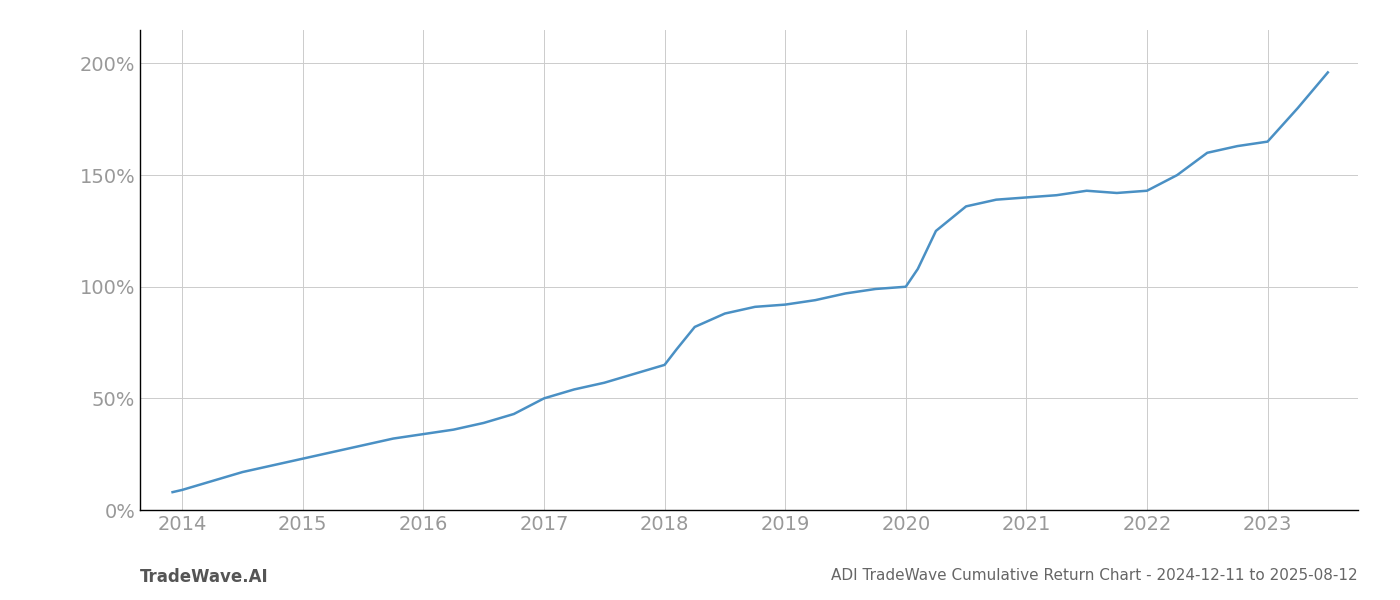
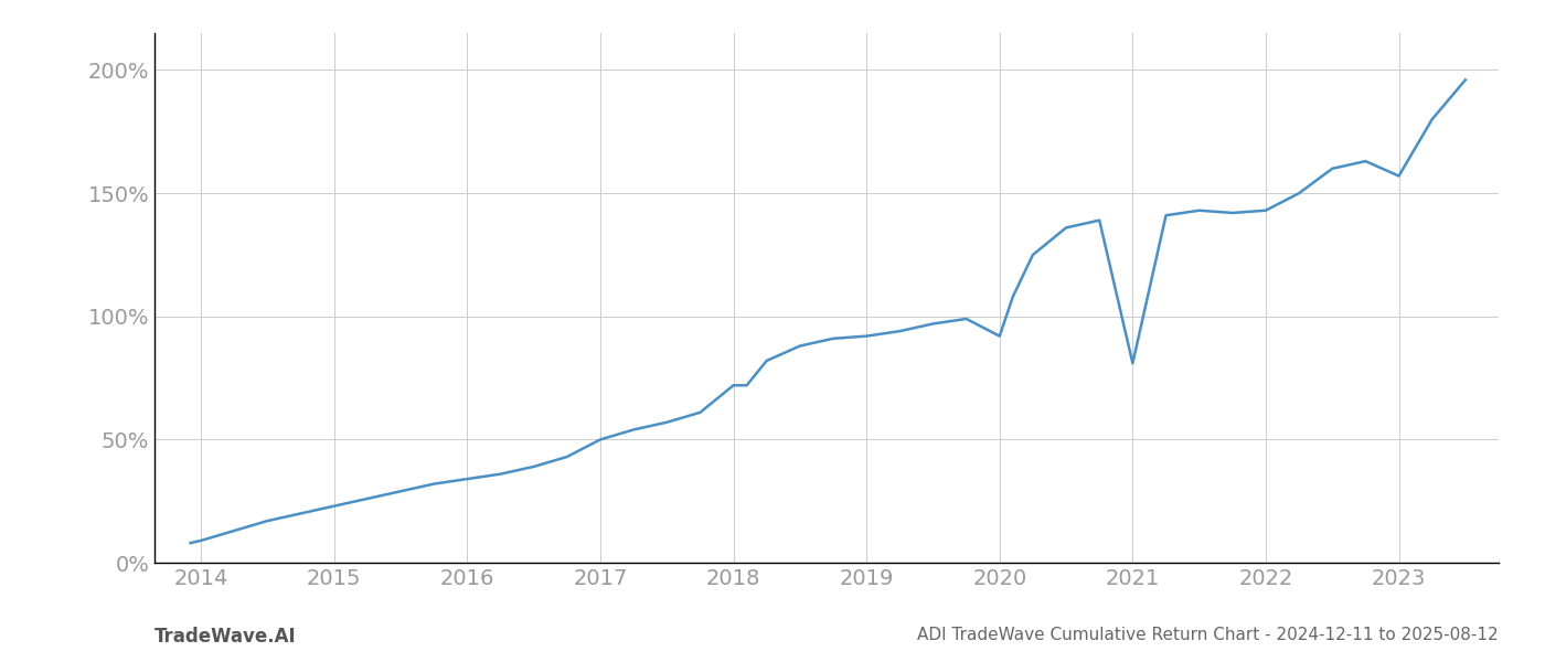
2018: 65% -> 72%
2020: 100% -> 92%
2021: 140% -> 81%
2023: 165% -> 157%
